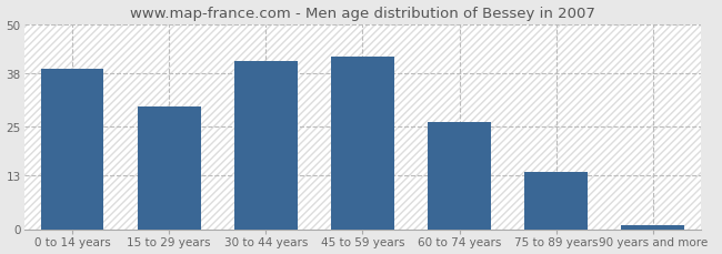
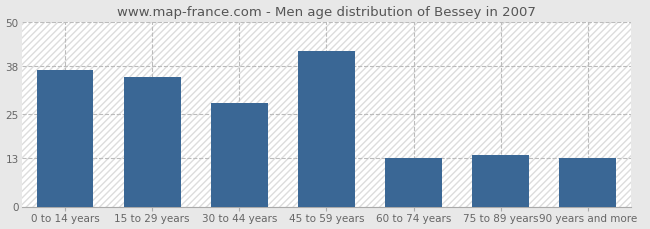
0 to 14 years: 39 -> 37
15 to 29 years: 30 -> 35
30 to 44 years: 41 -> 28
60 to 74 years: 26 -> 13
90 years and more: 1 -> 13
